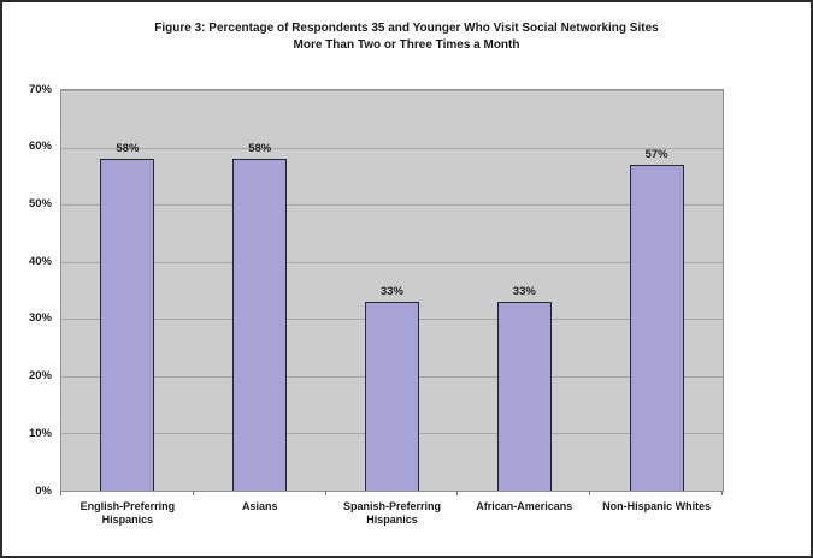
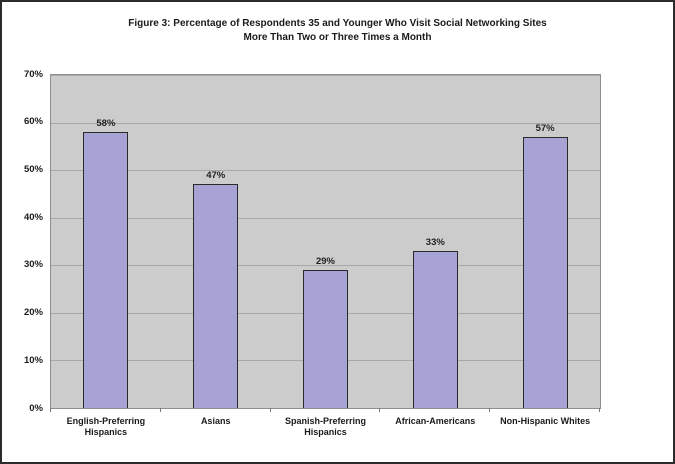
Asians: 58% -> 47%
Spanish-Preferring Hispanics: 33% -> 29%
